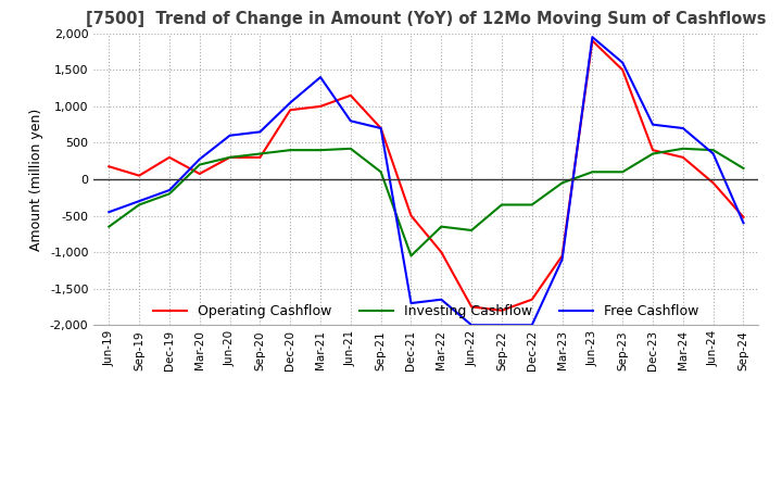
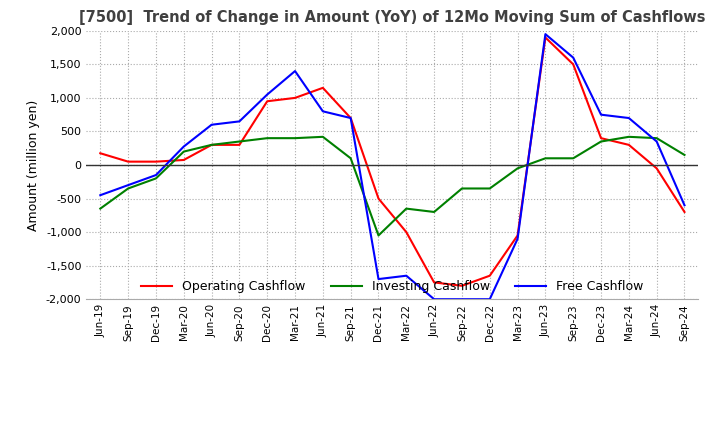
Operating Cashflow/Dec-19: 300 -> 50
Operating Cashflow/Sep-24: -520 -> -700
